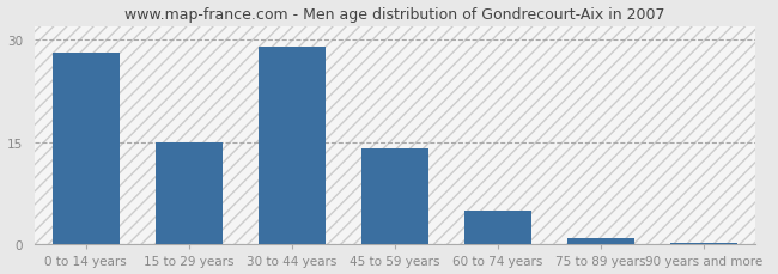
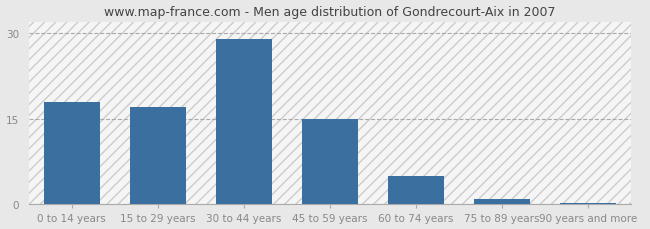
0 to 14 years: 28.0 -> 18.0
15 to 29 years: 15.0 -> 17.0
45 to 59 years: 14.0 -> 15.0
